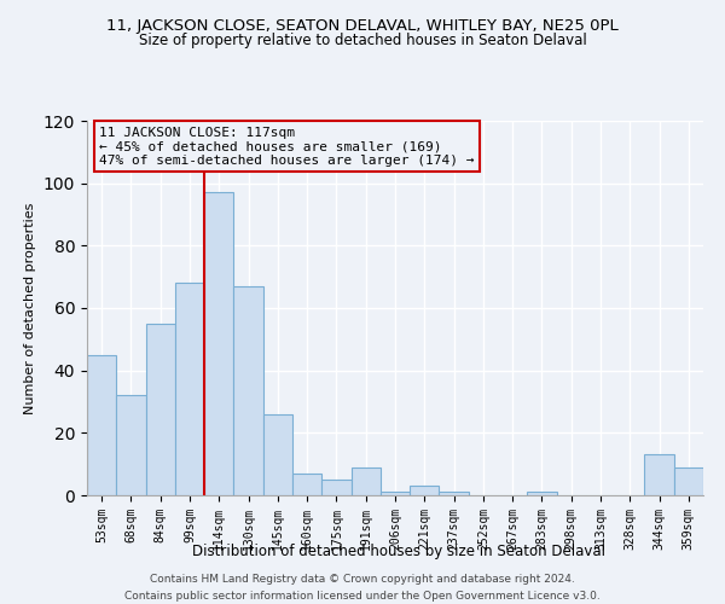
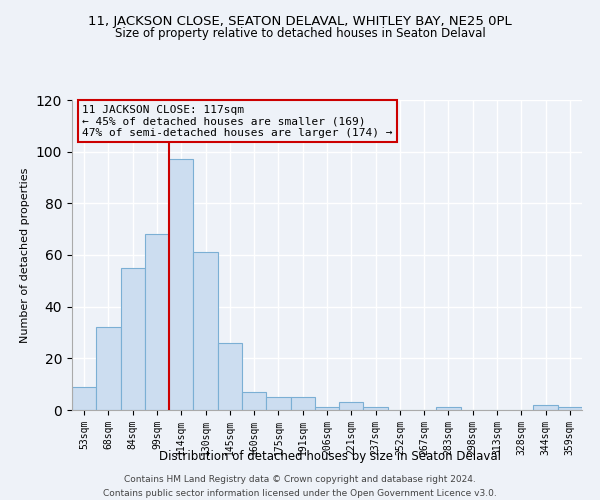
53sqm: 45 -> 9
130sqm: 67 -> 61
191sqm: 9 -> 5
344sqm: 13 -> 2
359sqm: 9 -> 1
